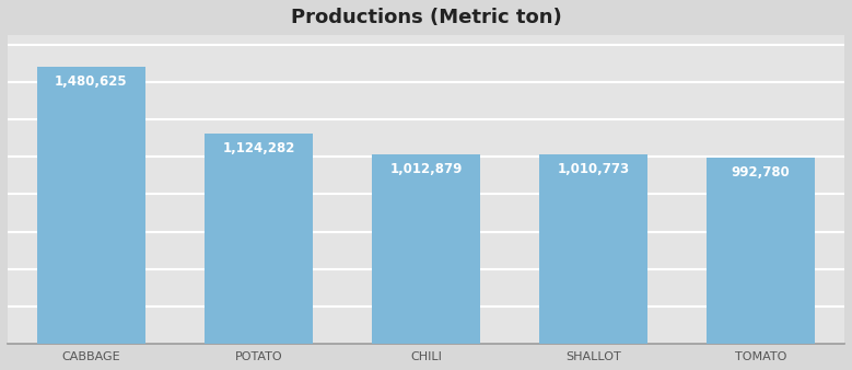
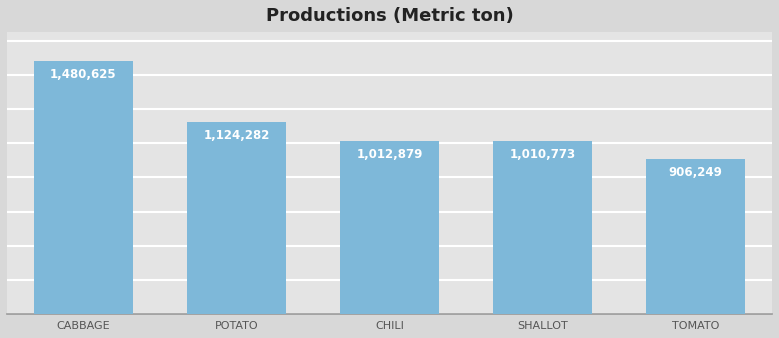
TOMATO: 992,780 -> 906,249
